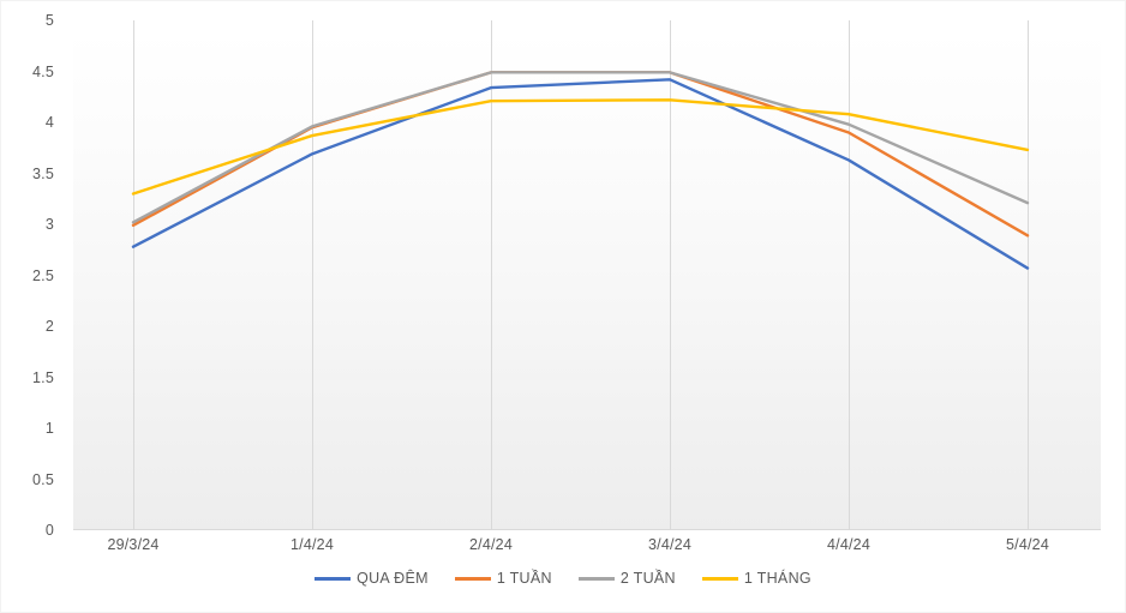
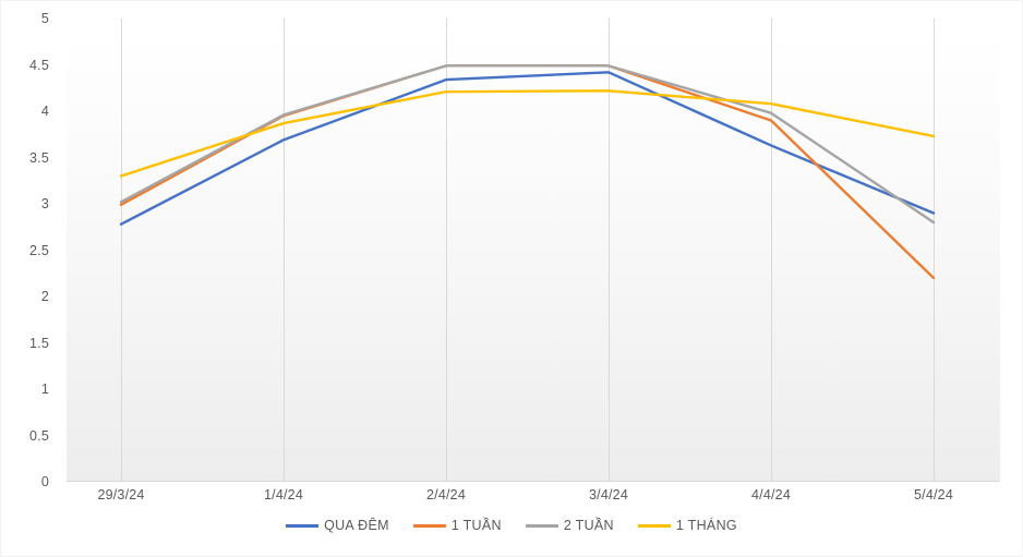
QUA ĐÊM/5/4/24: 2.6 -> 2.9
1 TUẦN/5/4/24: 2.9 -> 2.2
2 TUẦN/5/4/24: 3.2 -> 2.8
